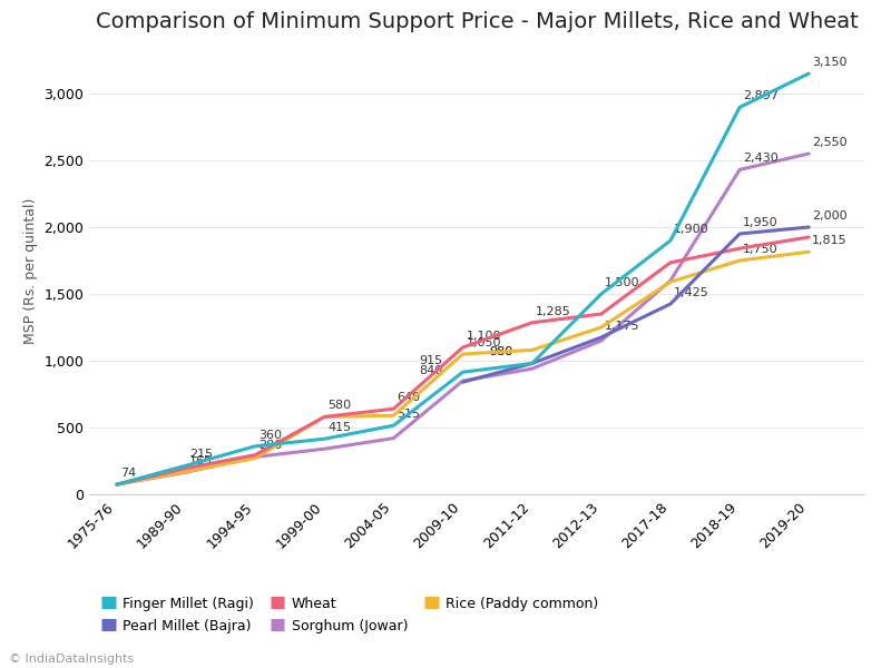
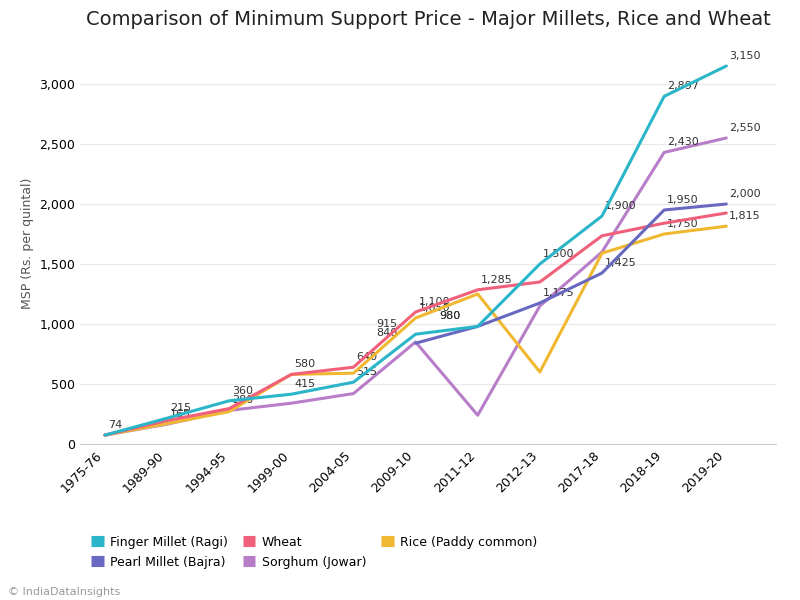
Rice (Paddy common)/2011-12: 1,080 -> 1,250
Sorghum (Jowar)/2011-12: 940 -> 240
Rice (Paddy common)/2012-13: 1,250 -> 600
